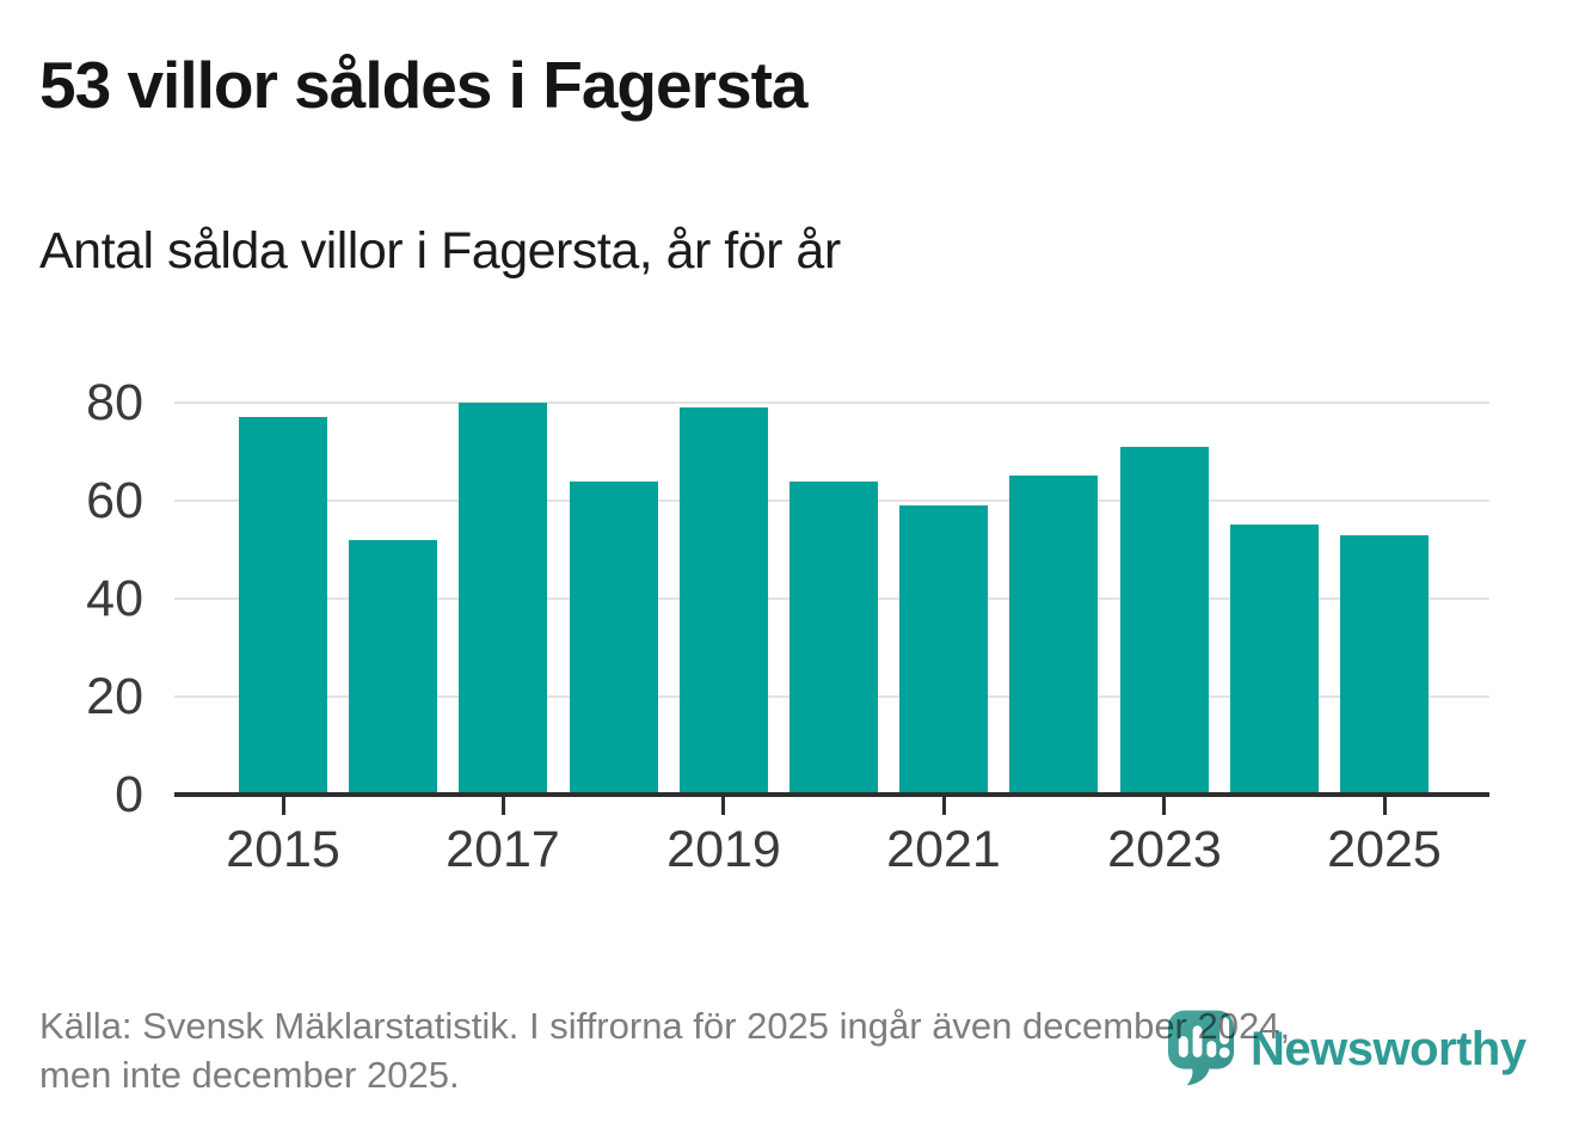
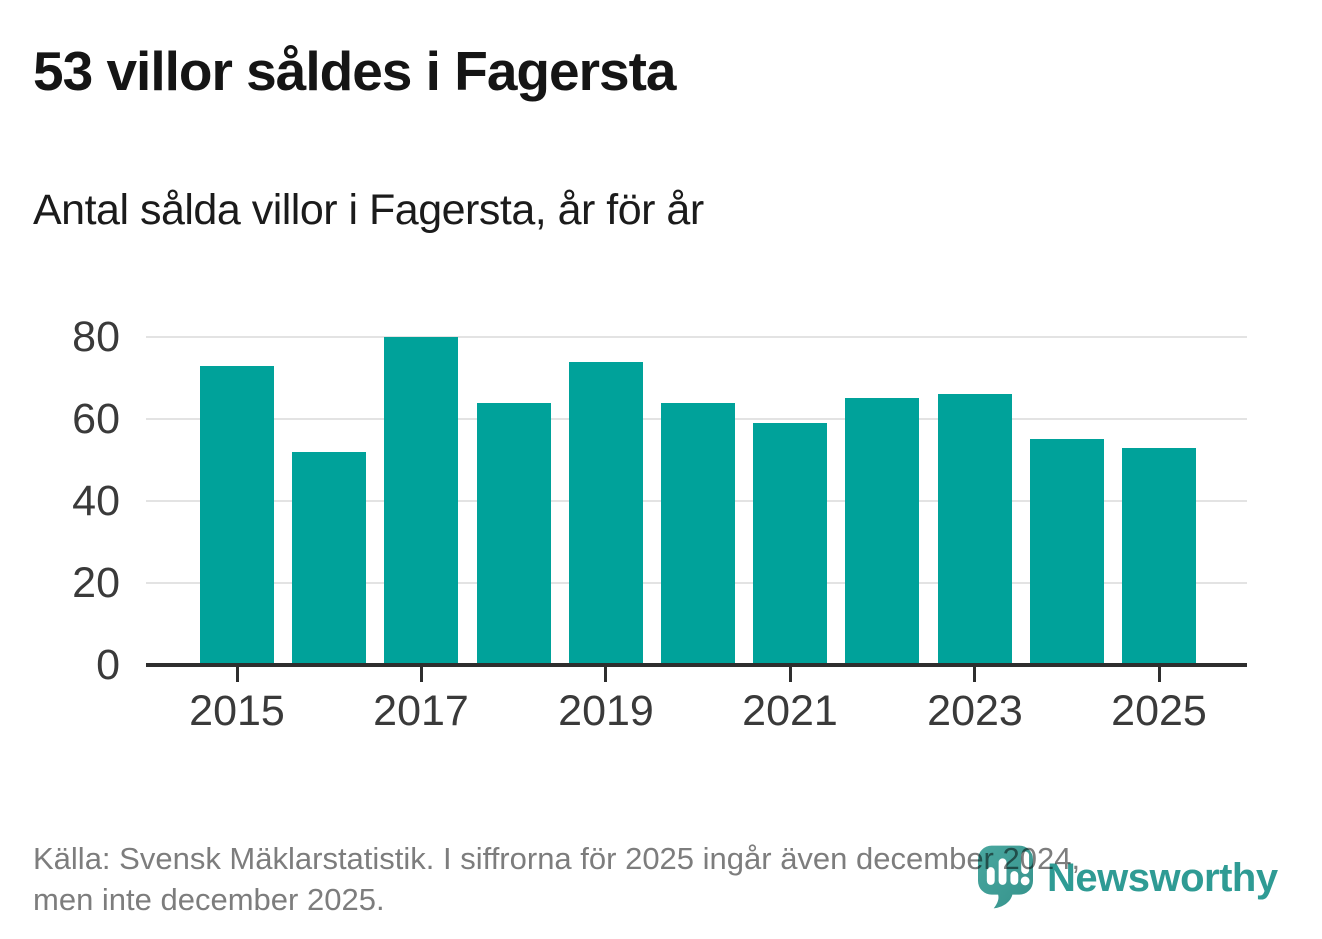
2015: 77 -> 73
2019: 79 -> 74
2023: 71 -> 66
